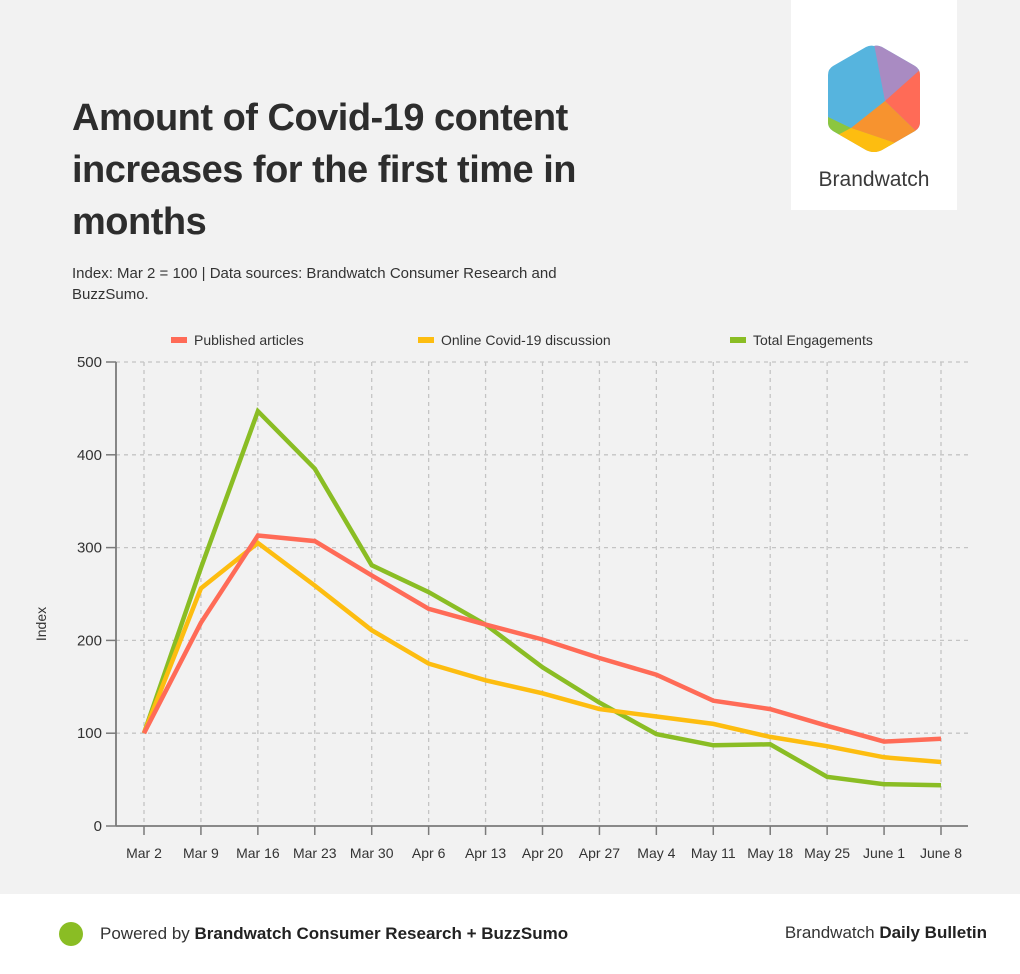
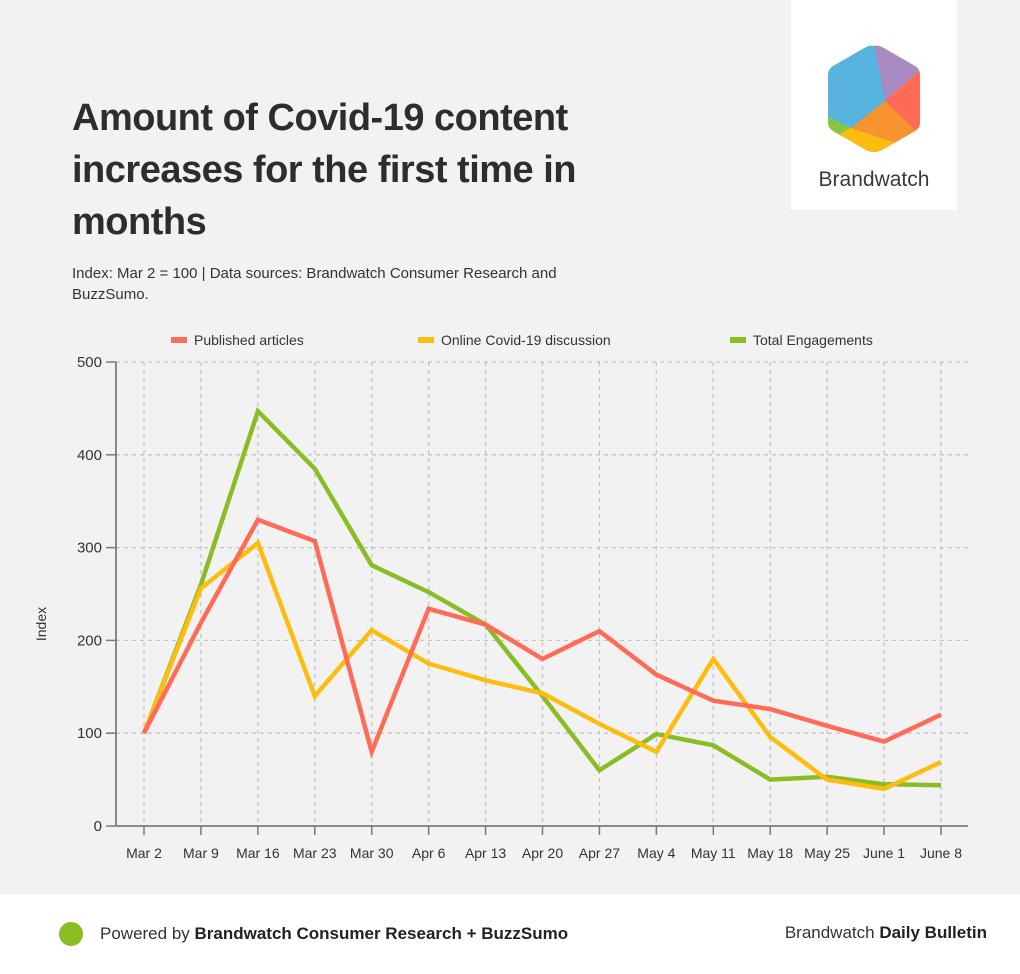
Total Engagements/Mar 9: 280 -> 260
Published articles/Mar 16: 310 -> 330
Online Covid-19 discussion/Mar 23: 260 -> 140
Published articles/Mar 30: 270 -> 80
Published articles/Apr 20: 200 -> 180
Total Engagements/Apr 20: 170 -> 140
Published articles/Apr 27: 180 -> 210
Online Covid-19 discussion/Apr 27: 130 -> 110
Total Engagements/Apr 27: 130 -> 60
Online Covid-19 discussion/May 4: 120 -> 80
Online Covid-19 discussion/May 11: 110 -> 180
Total Engagements/May 18: 90 -> 50
Online Covid-19 discussion/May 25: 90 -> 50
Online Covid-19 discussion/June 1: 70 -> 40
Published articles/June 8: 90 -> 120
